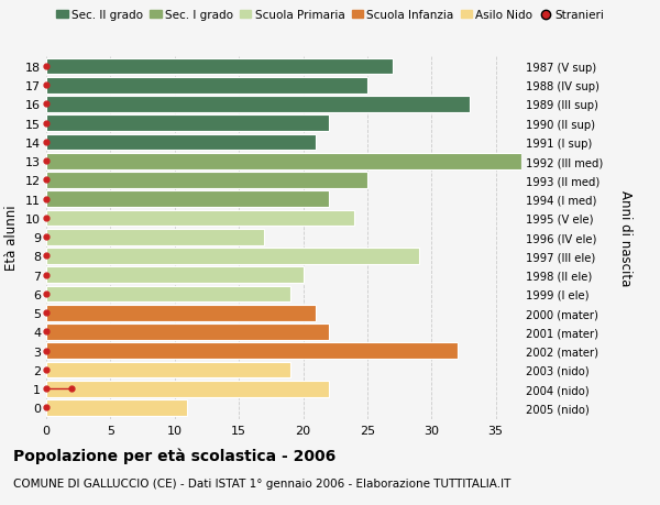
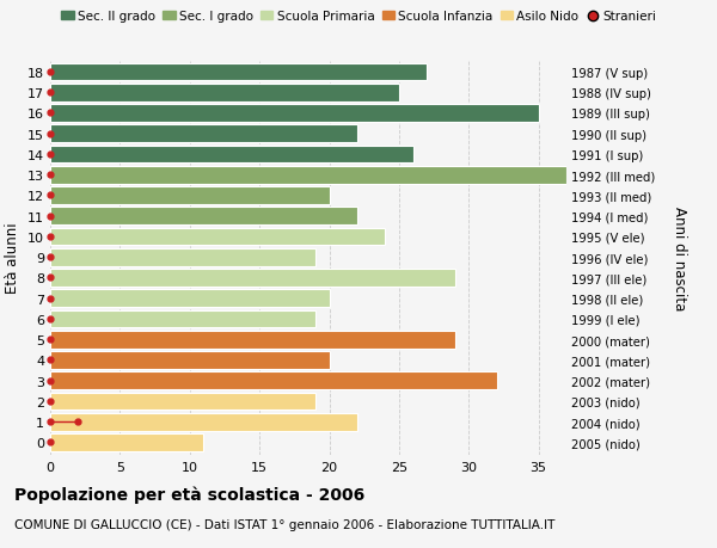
16: 33 -> 35
14: 21 -> 26
12: 25 -> 20
9: 17 -> 19
5: 21 -> 29
4: 22 -> 20
